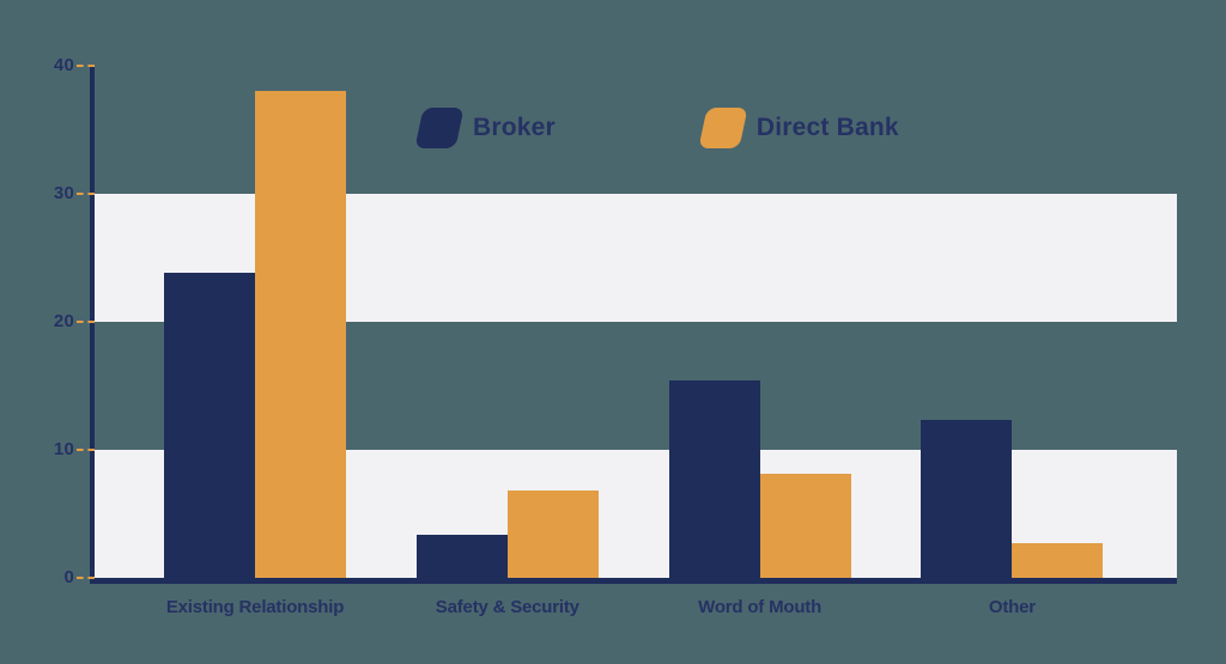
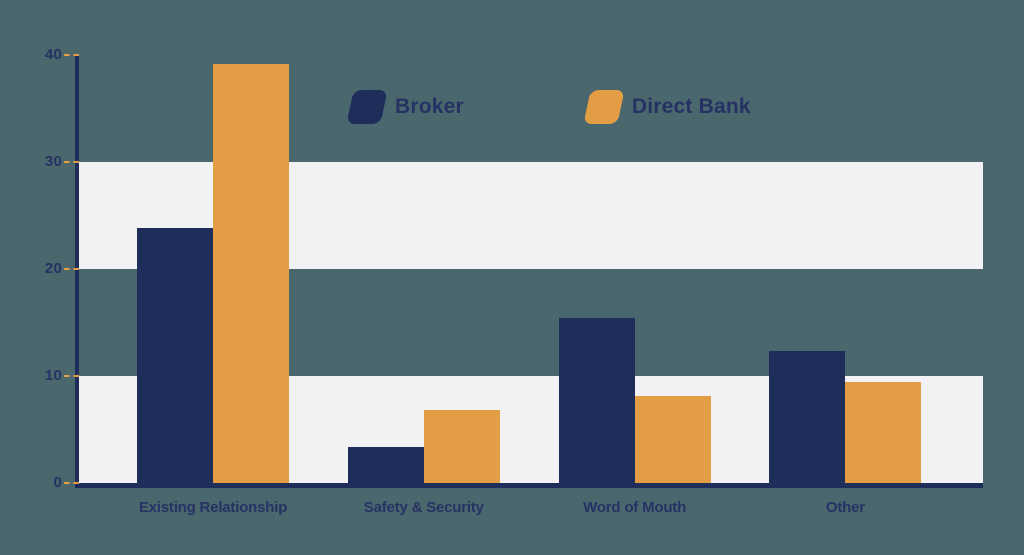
Direct Bank/Existing Relationship: 38.0 -> 39.2
Direct Bank/Other: 2.7 -> 9.4
